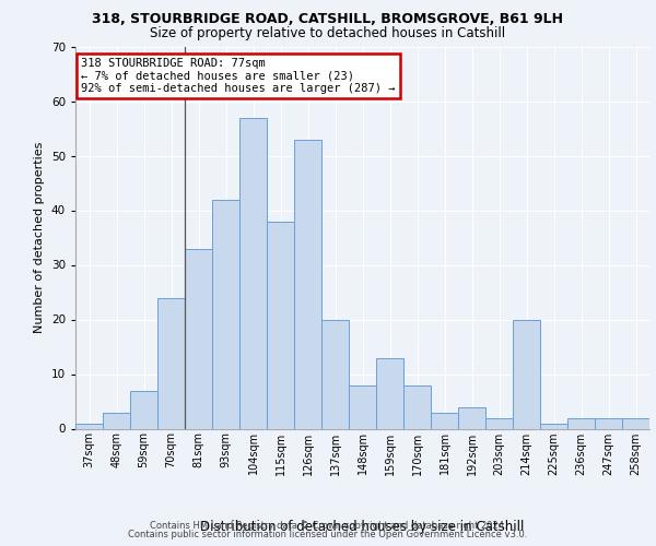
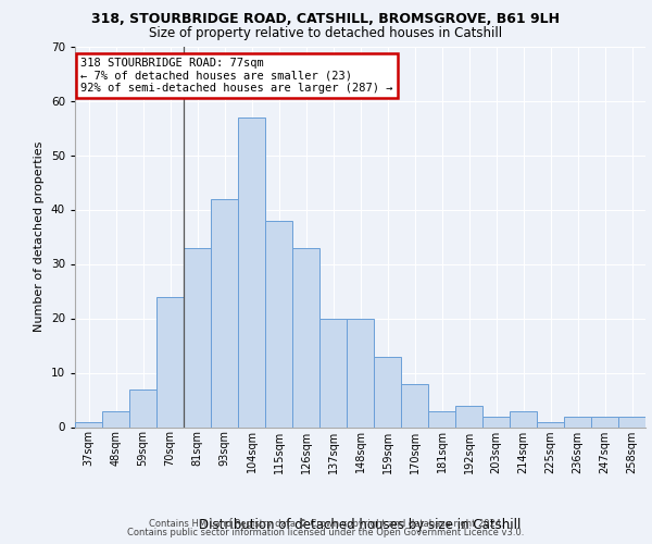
126sqm: 53 -> 33
148sqm: 8 -> 20
214sqm: 20 -> 3
